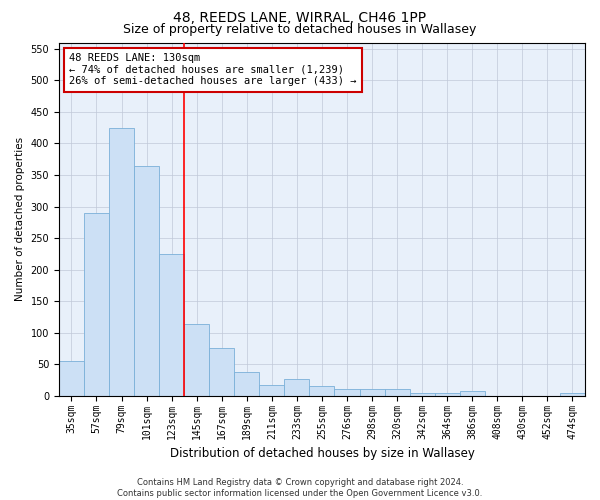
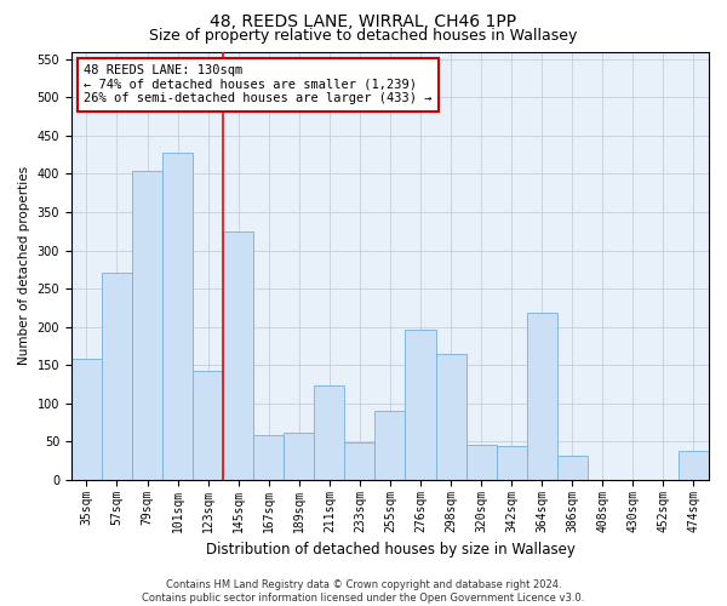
35sqm: 55 -> 158
57sqm: 290 -> 270
79sqm: 425 -> 404
101sqm: 365 -> 428
123sqm: 225 -> 142
145sqm: 113 -> 324
167sqm: 75 -> 58
189sqm: 38 -> 62
211sqm: 17 -> 124
233sqm: 27 -> 48
255sqm: 15 -> 90
276sqm: 10 -> 196
298sqm: 10 -> 164
320sqm: 10 -> 46
342sqm: 5 -> 44
364sqm: 4 -> 218
386sqm: 7 -> 32
474sqm: 4 -> 38
